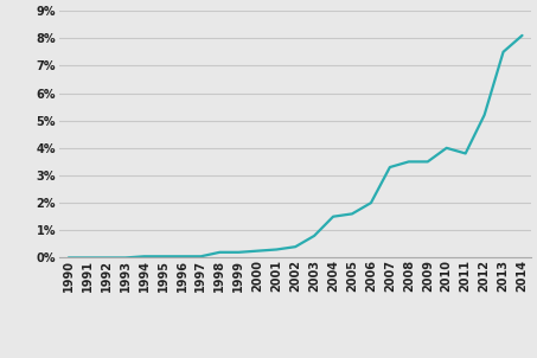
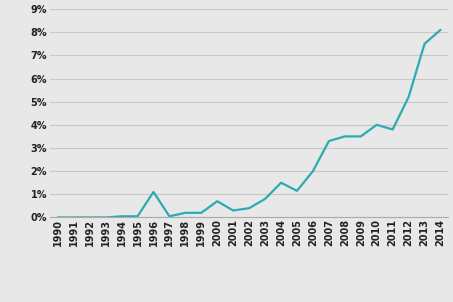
1996: 0.05% -> 1.10%
2000: 0.25% -> 0.70%
2005: 1.60% -> 1.15%
